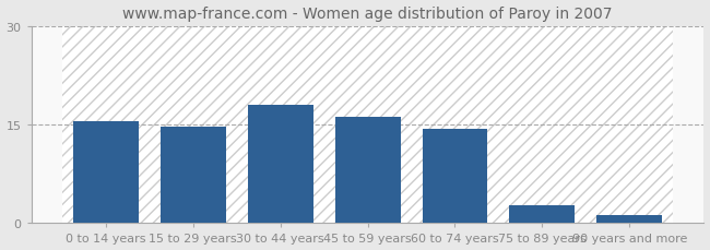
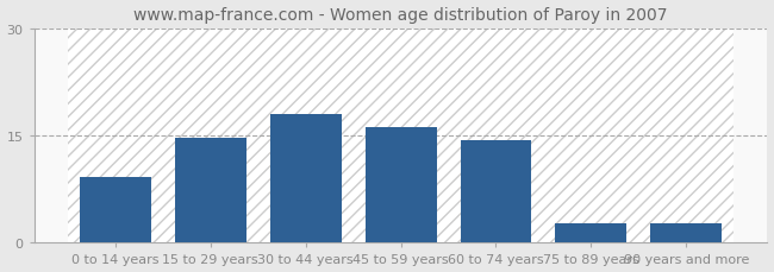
0 to 14 years: 15.5 -> 9.2
90 years and more: 1.2 -> 2.8
